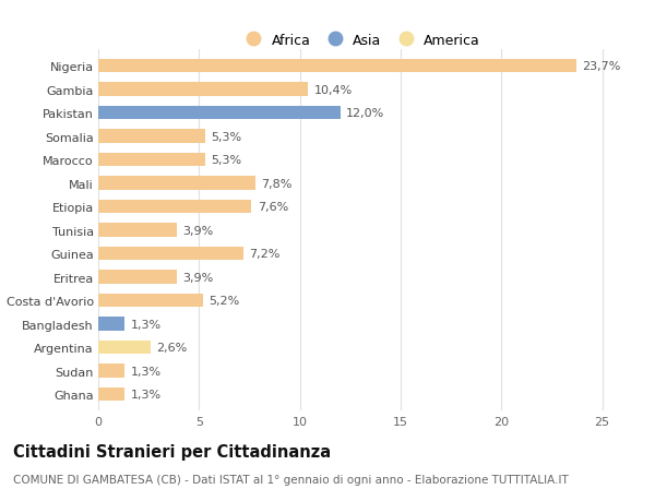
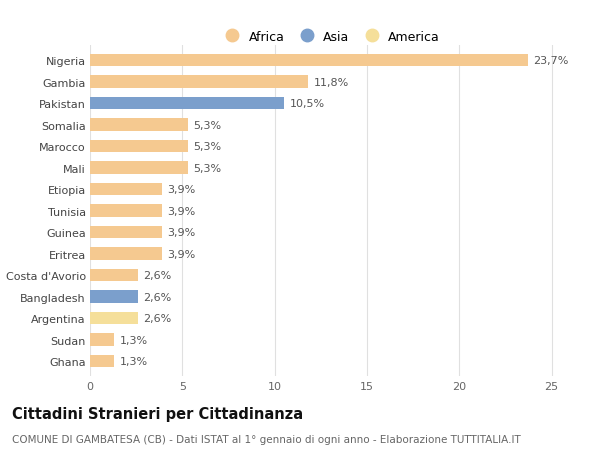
Gambia: 10,4% -> 11,8%
Pakistan: 12,0% -> 10,5%
Mali: 7,8% -> 5,3%
Etiopia: 7,6% -> 3,9%
Guinea: 7,2% -> 3,9%
Costa d'Avorio: 5,2% -> 2,6%
Bangladesh: 1,3% -> 2,6%
